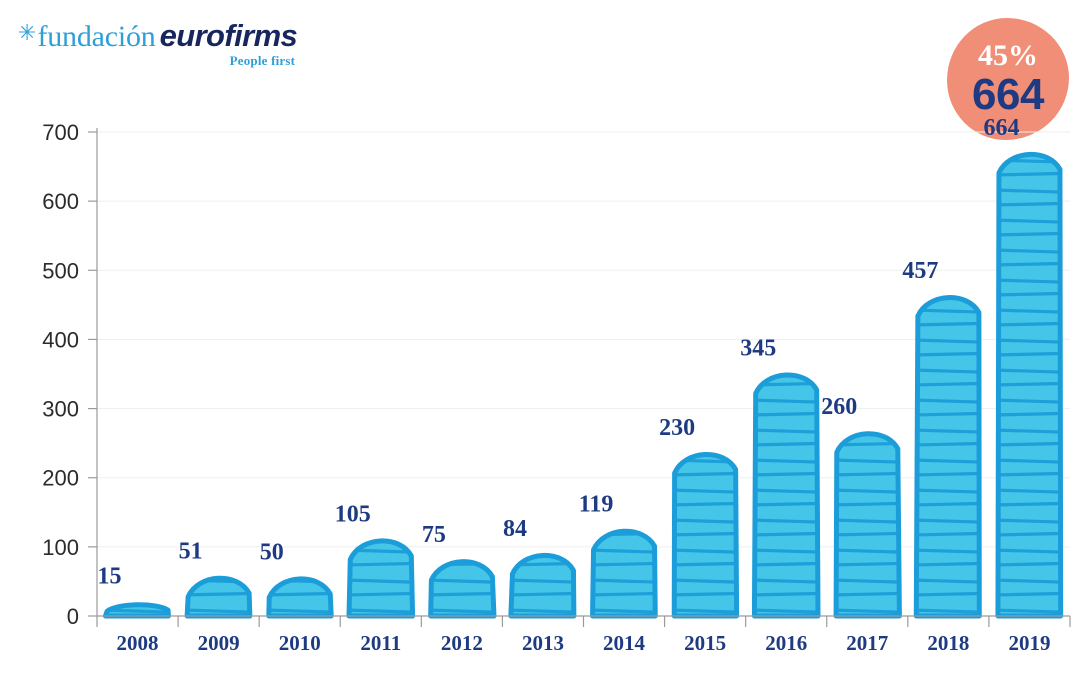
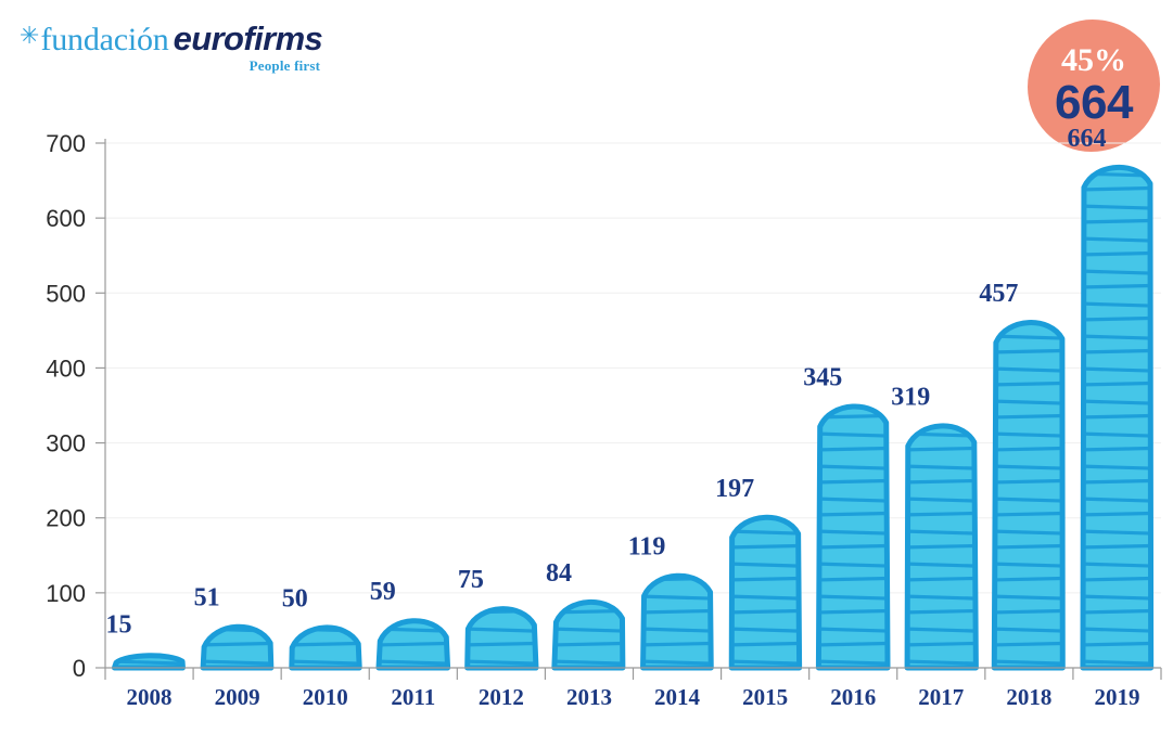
2011: 105 -> 59
2015: 230 -> 197
2017: 260 -> 319
